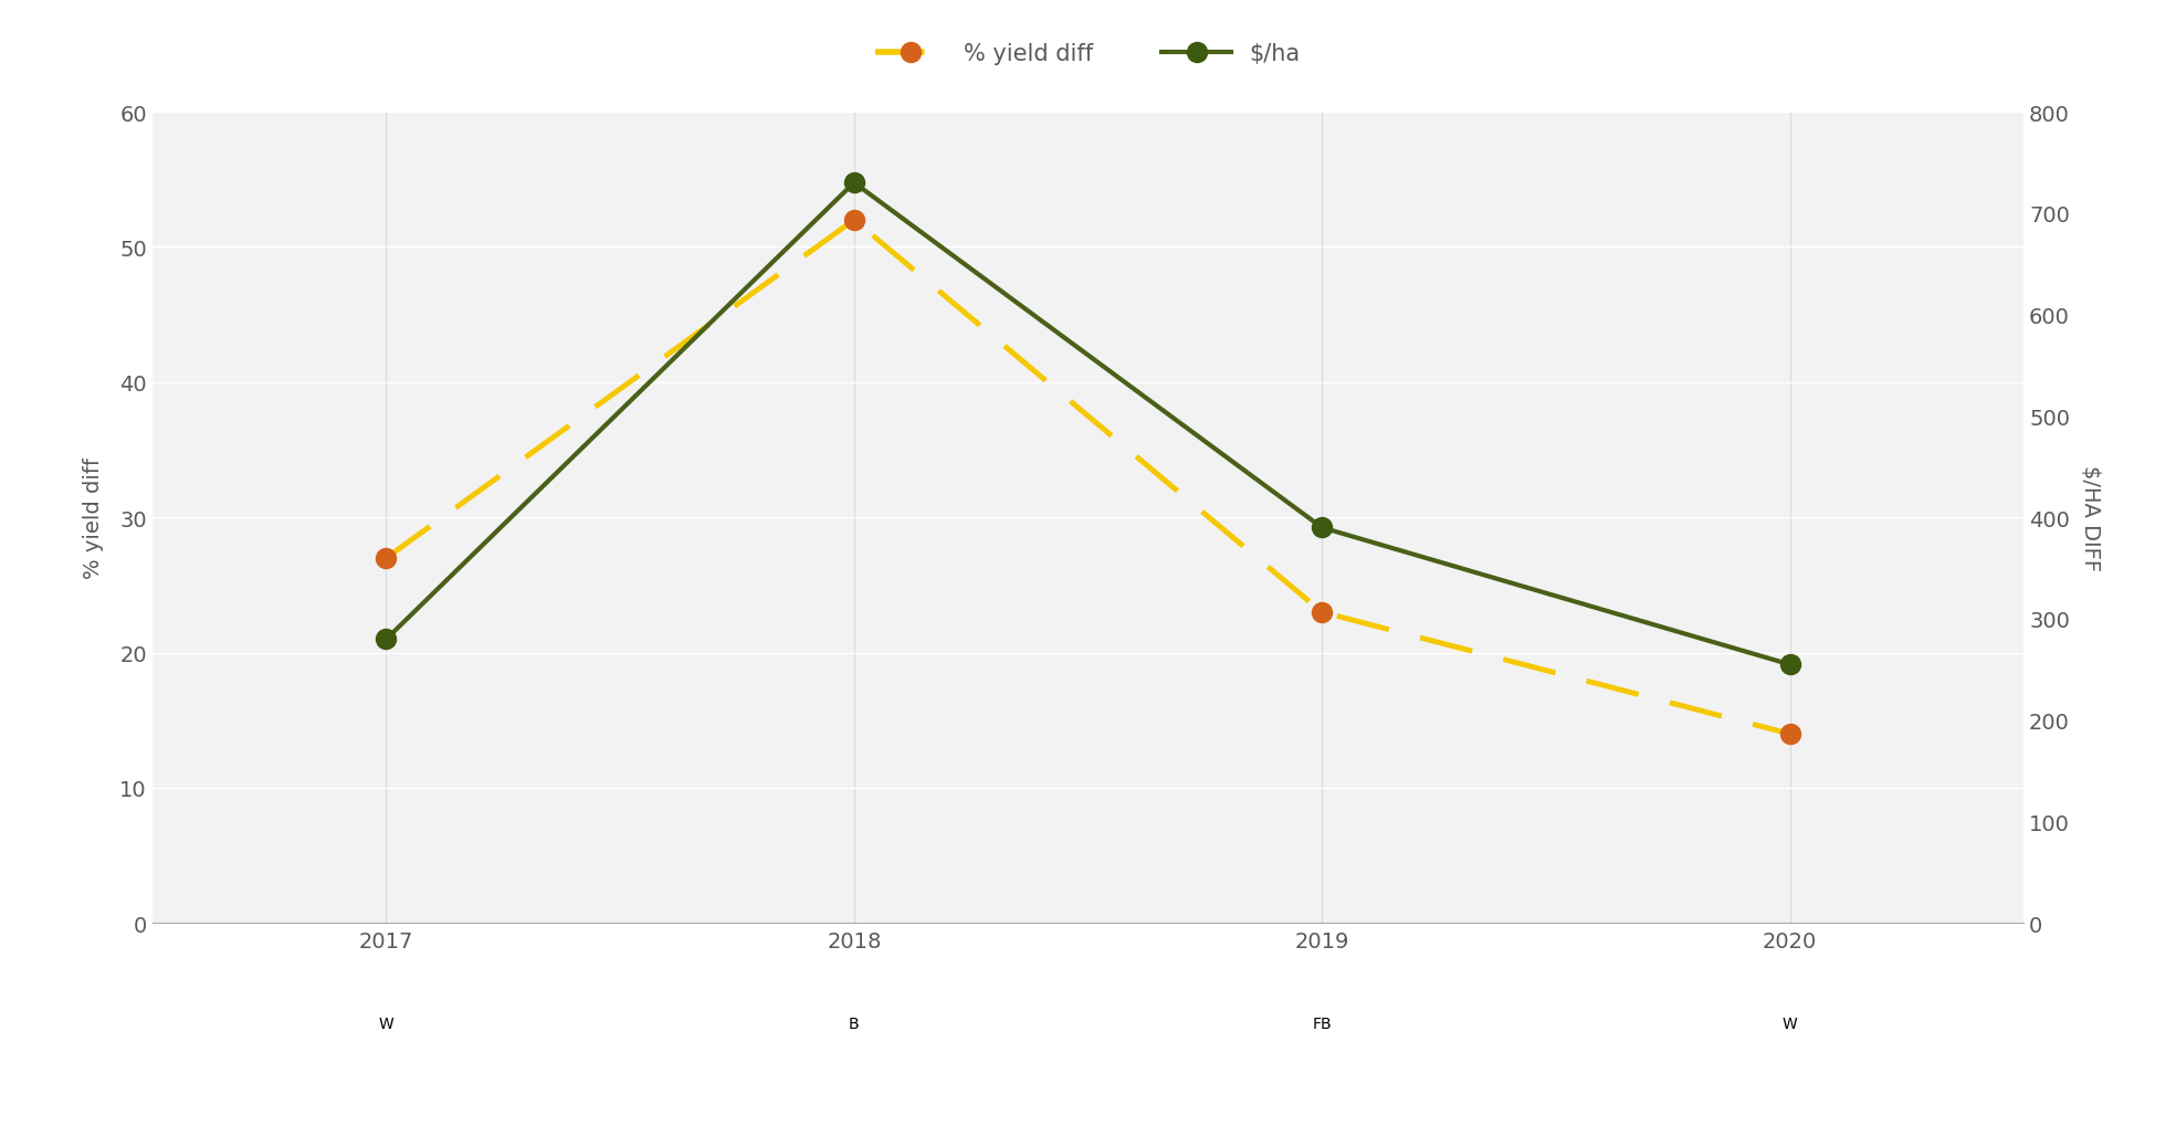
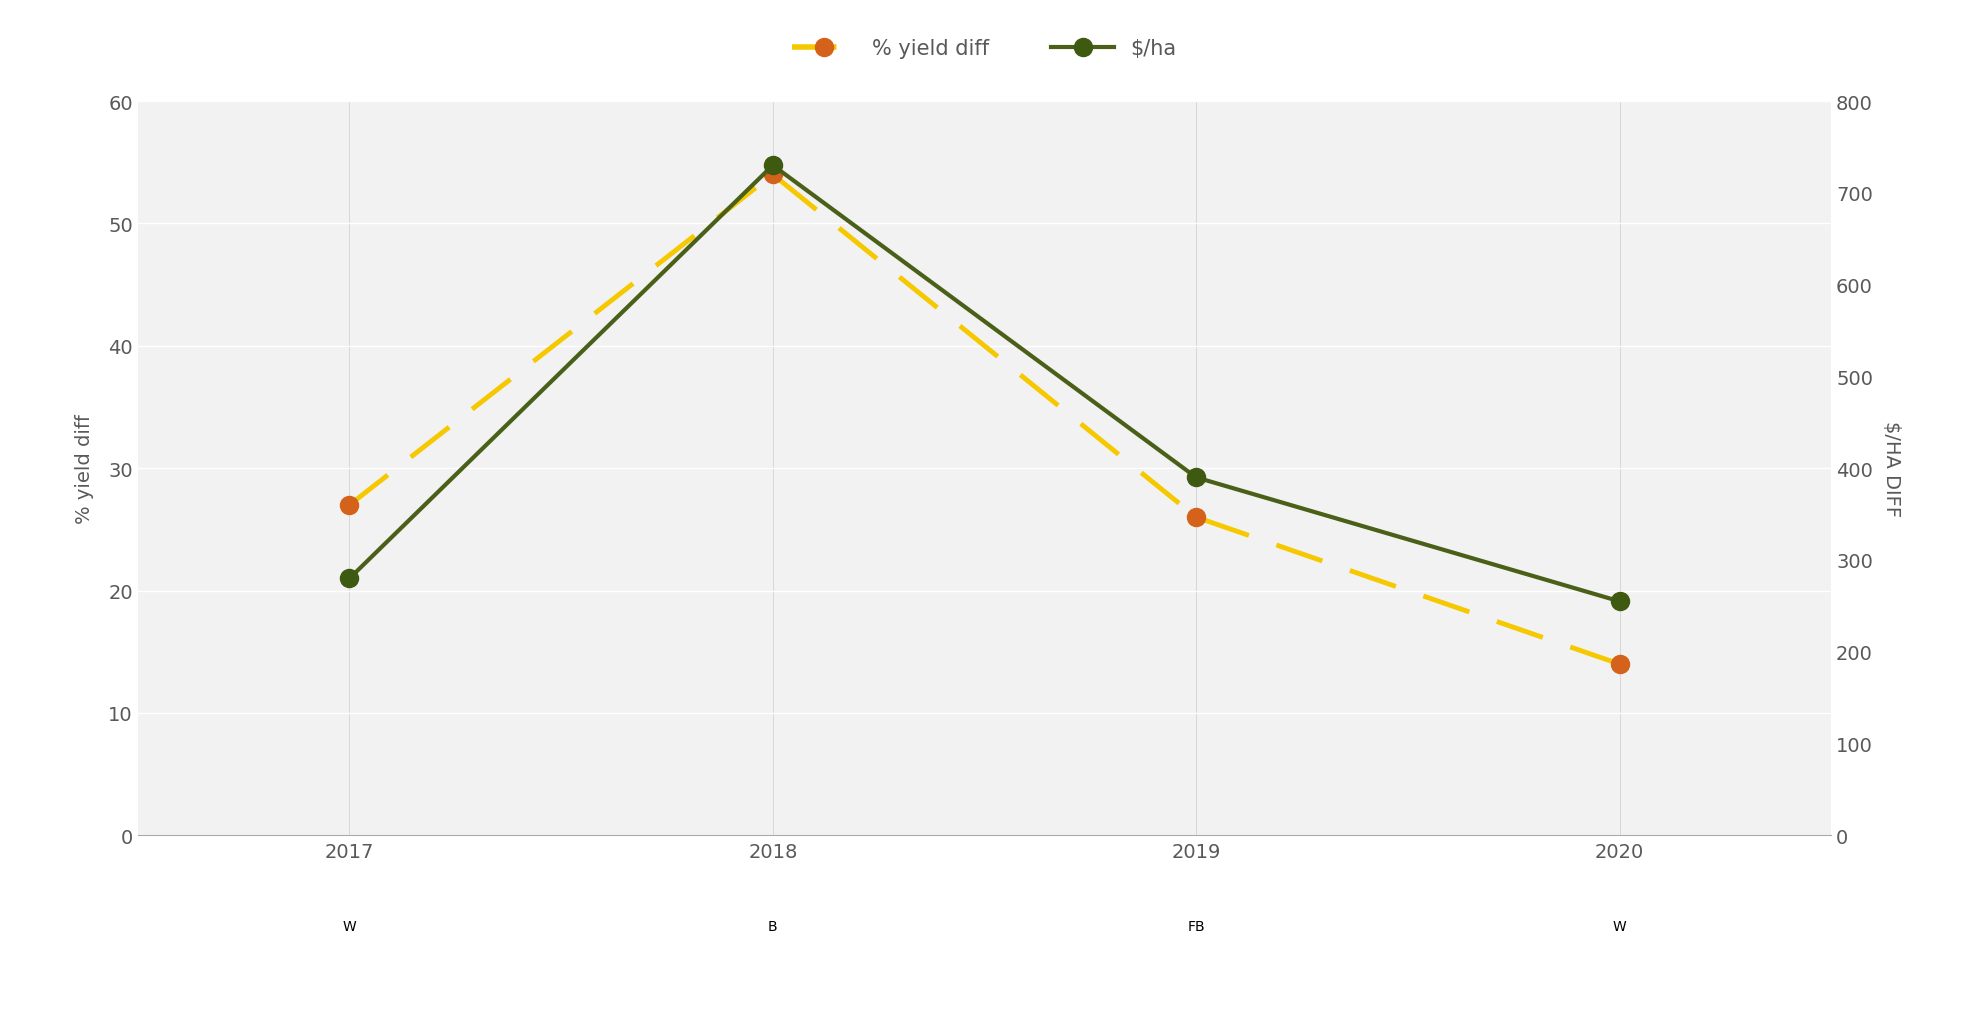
% yield diff/2018: 52 -> 54
% yield diff/2019: 23 -> 26
